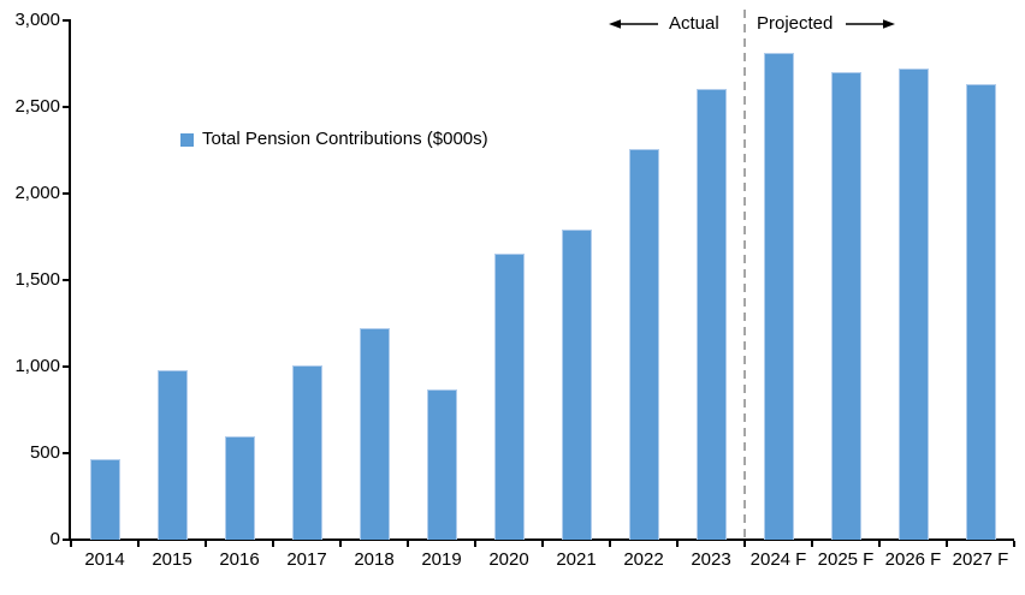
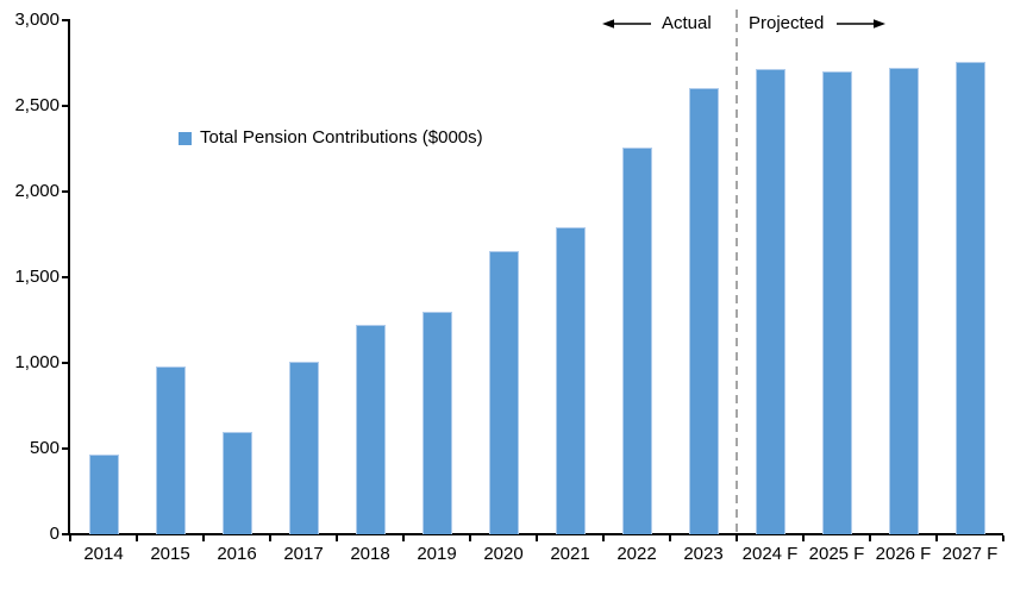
2019: 870 -> 1300
2024 F: 2810 -> 2720
2027 F: 2630 -> 2760
